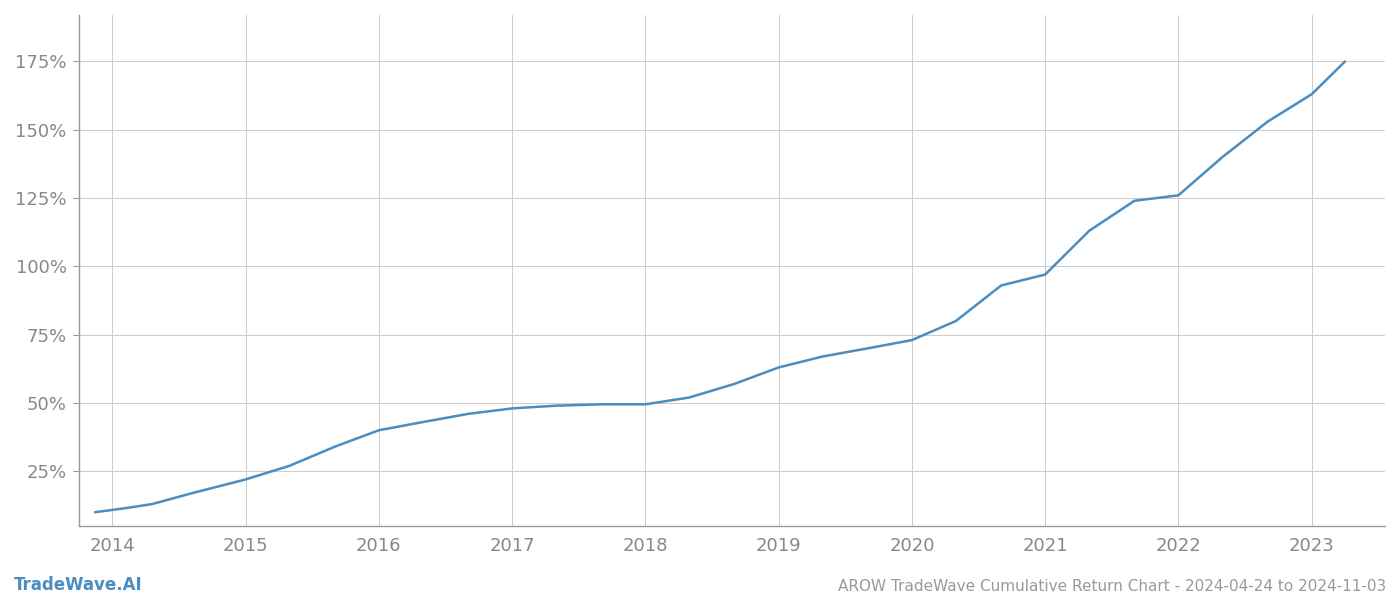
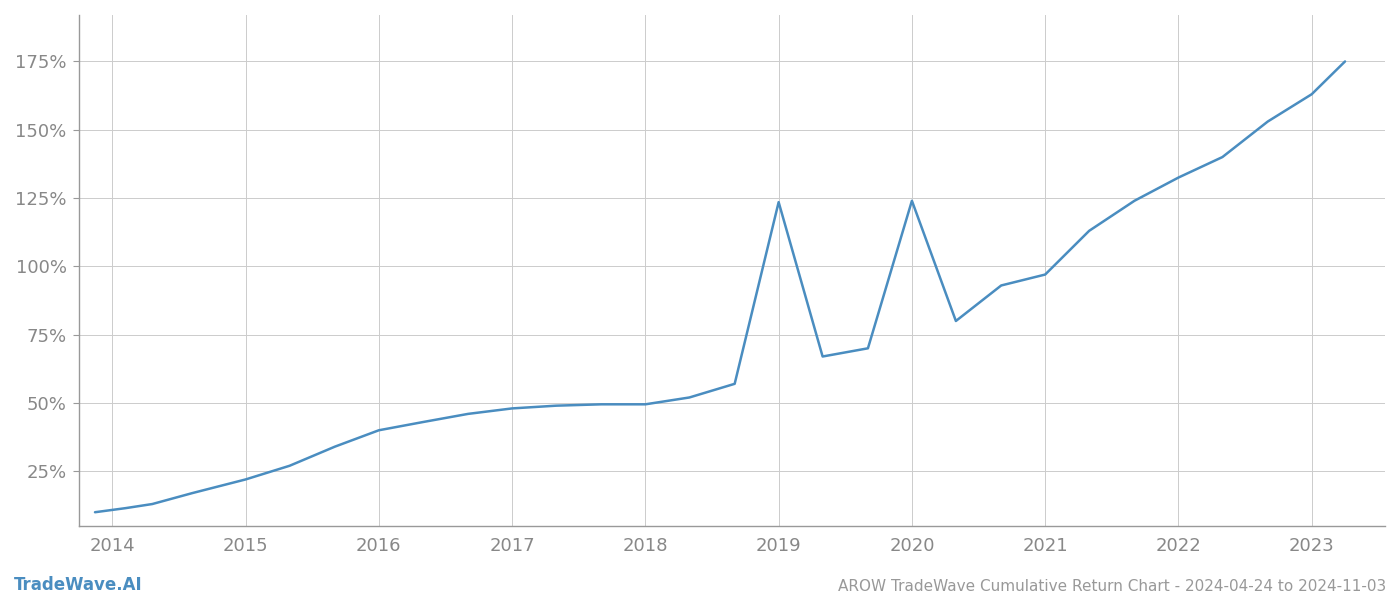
2019: 63.0% -> 123.5%
2020: 73.0% -> 124.0%
2022: 126.0% -> 132.5%
